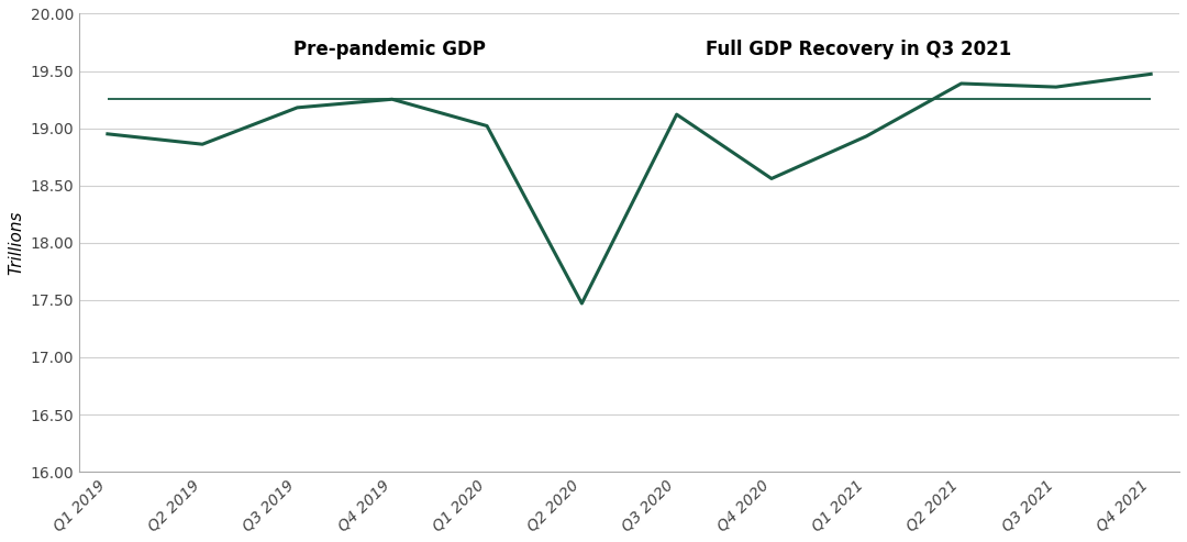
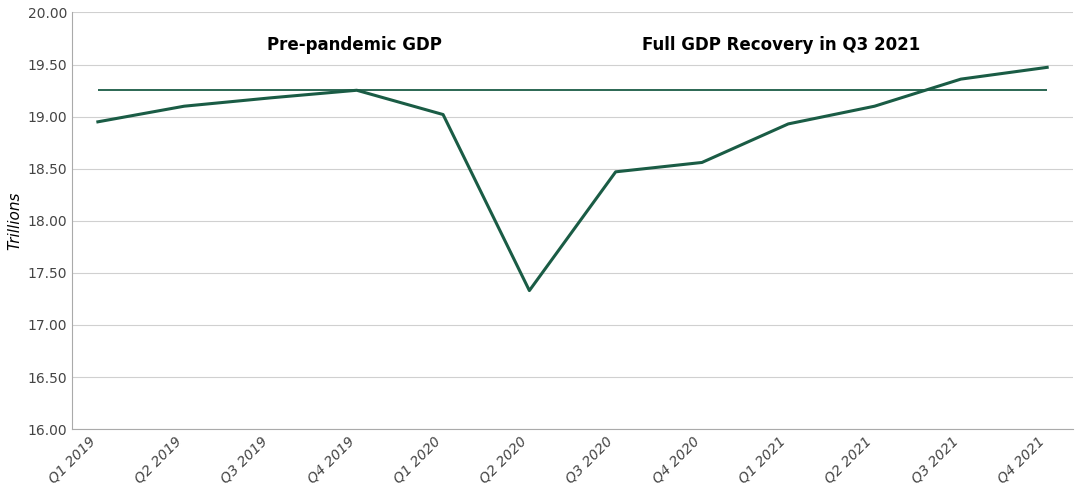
Q2 2019: 18.86 -> 19.10
Q2 2020: 17.47 -> 17.33
Q3 2020: 19.12 -> 18.47
Q2 2021: 19.39 -> 19.10
